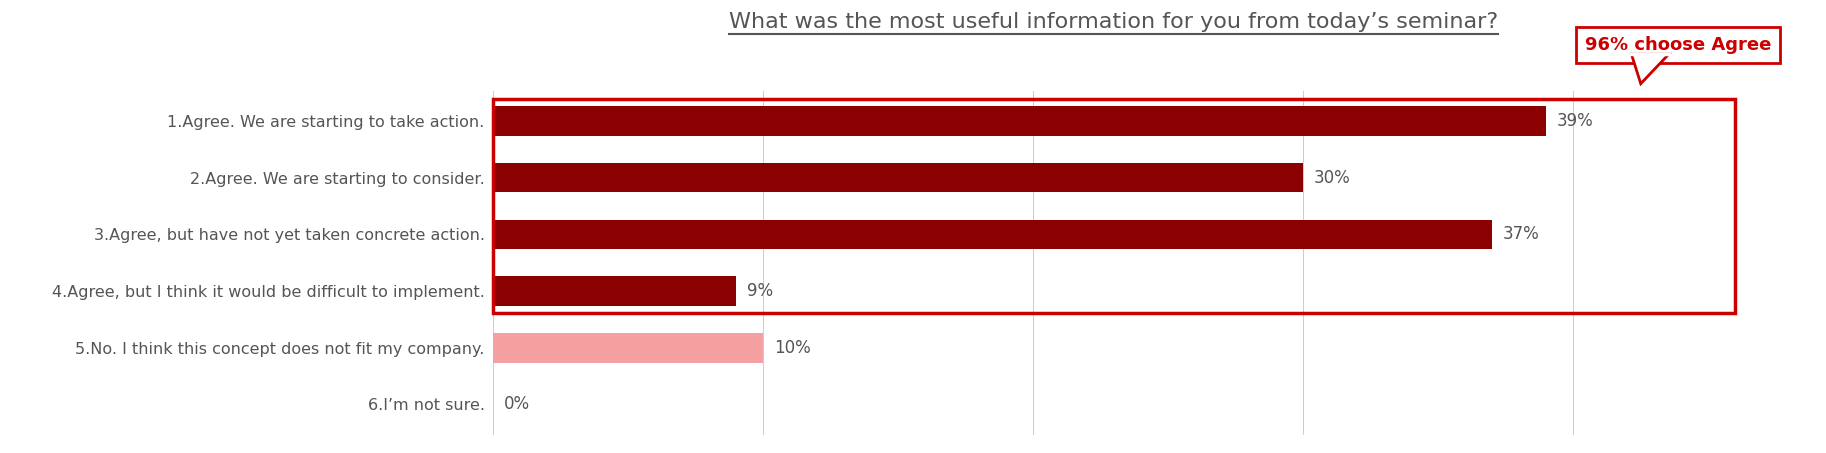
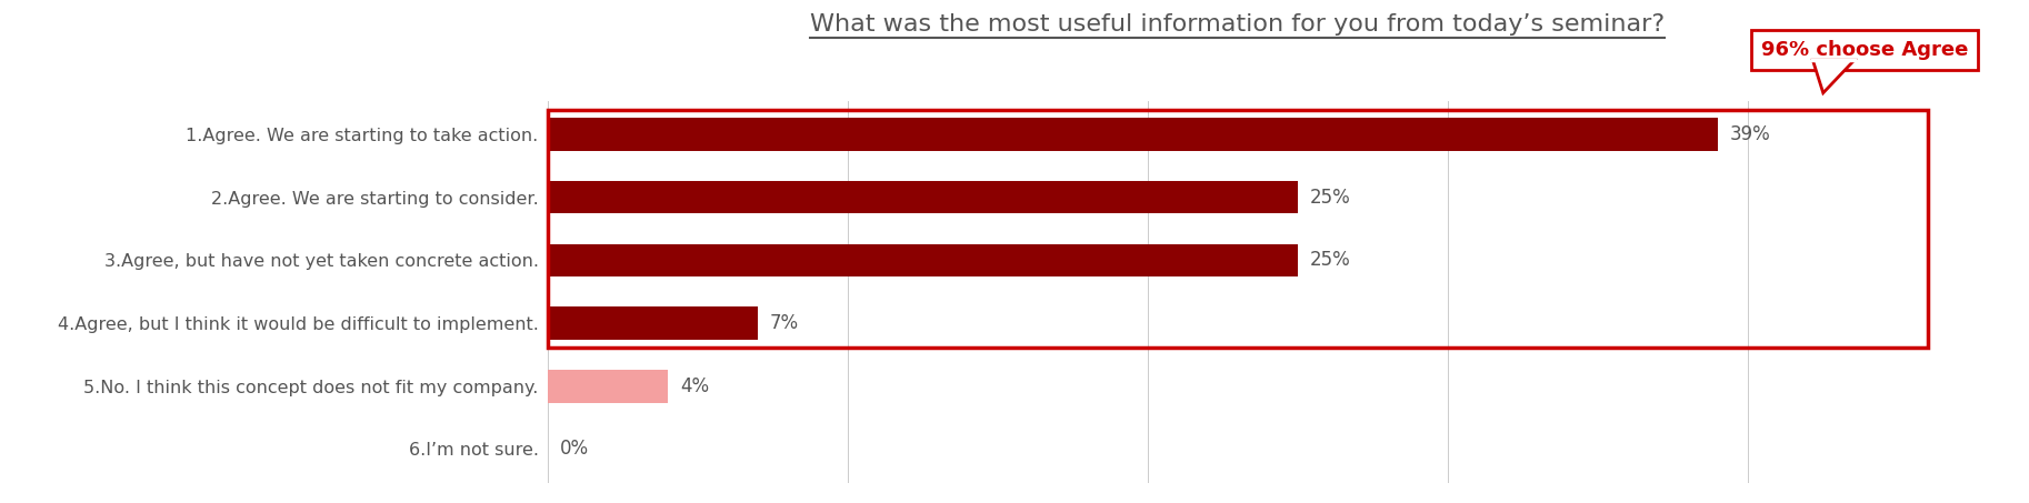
2.Agree. We are starting to consider.: 30% -> 25%
3.Agree, but have not yet taken concrete action.: 37% -> 25%
4.Agree, but I think it would be difficult to implement.: 9% -> 7%
5.No. I think this concept does not fit my company.: 10% -> 4%
